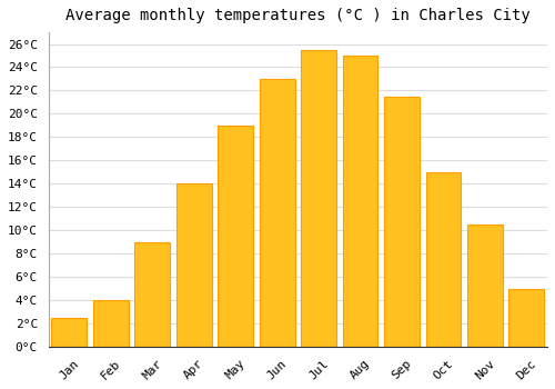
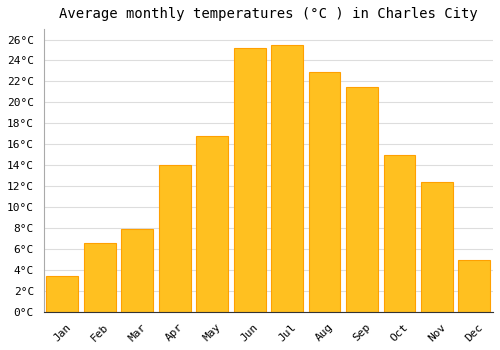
Jan: 2.5°C -> 3.4°C
Feb: 4.0°C -> 6.6°C
Mar: 9.0°C -> 7.9°C
May: 19.0°C -> 16.8°C
Jun: 23.0°C -> 25.2°C
Aug: 25.0°C -> 22.9°C
Nov: 10.5°C -> 12.4°C
